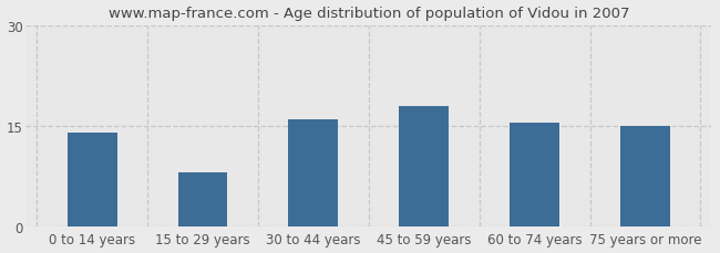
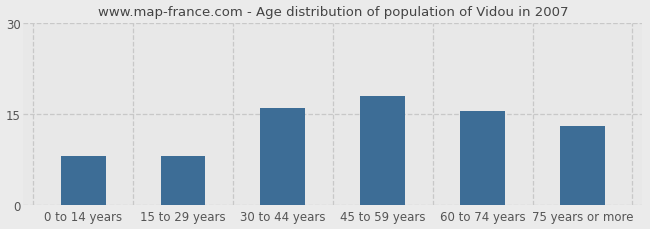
0 to 14 years: 14.0 -> 8.0
75 years or more: 15.0 -> 13.0
